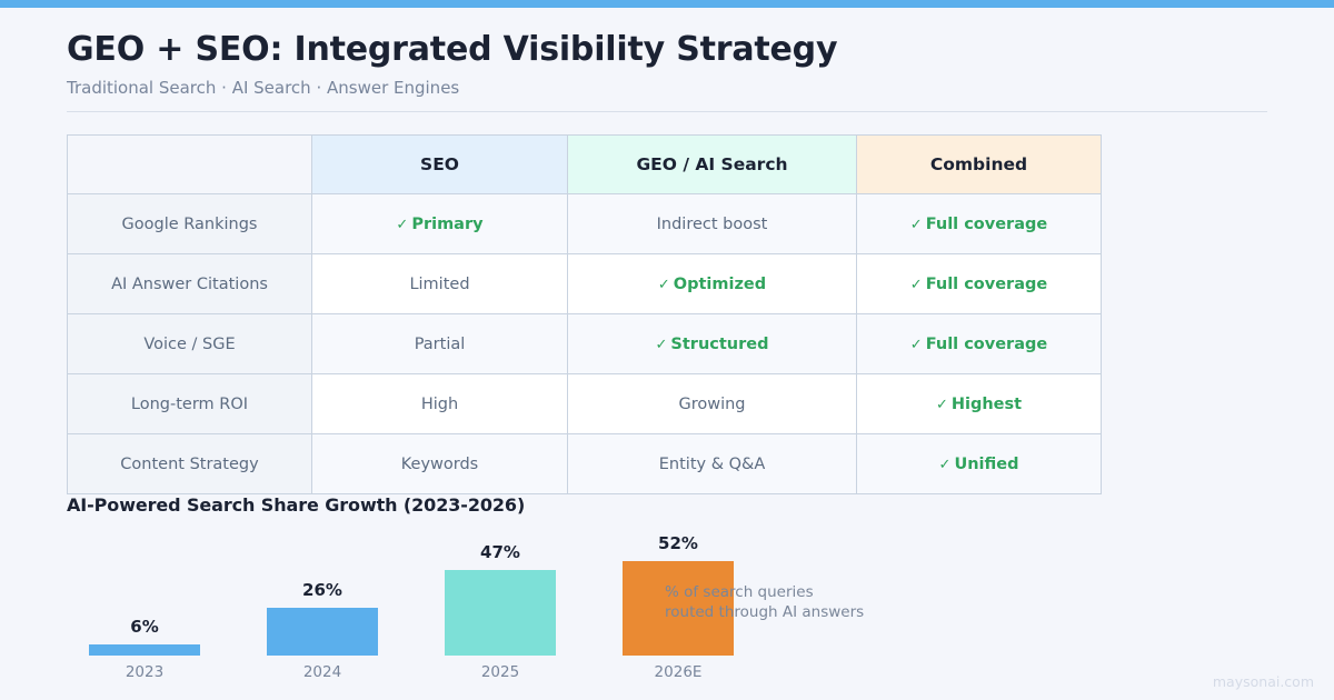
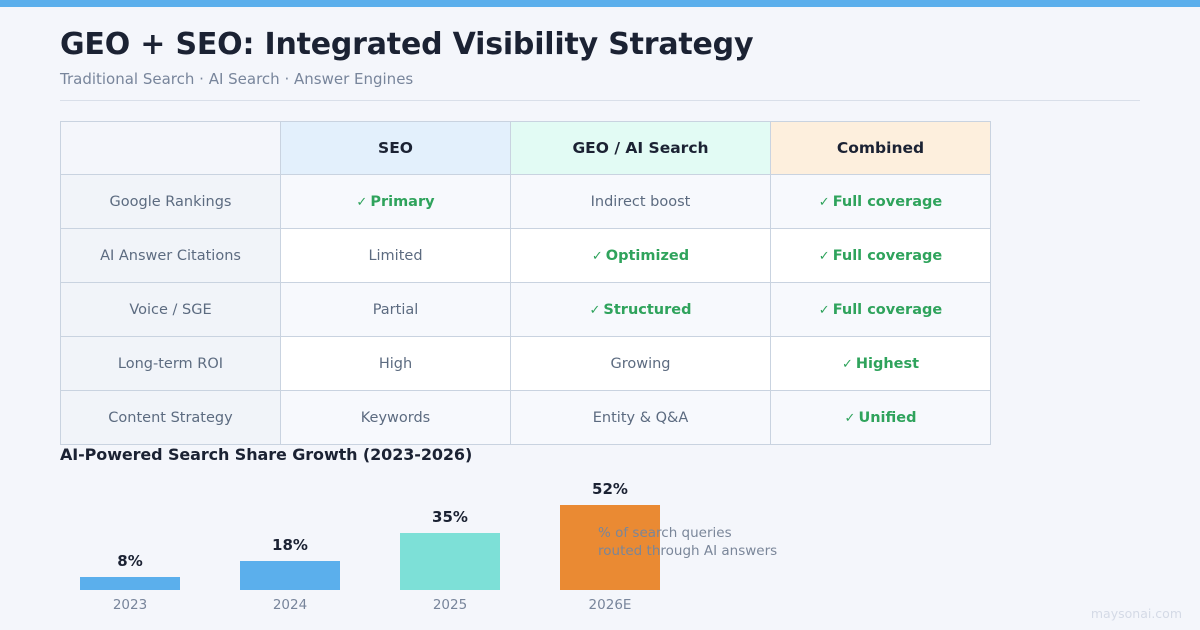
2023: 6% -> 8%
2024: 26% -> 18%
2025: 47% -> 35%
